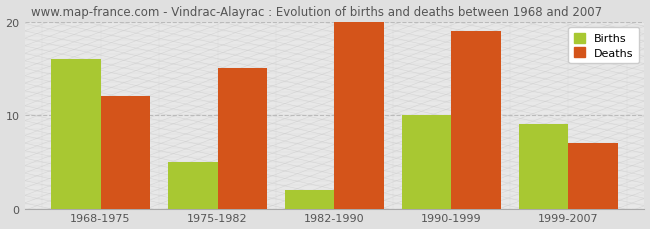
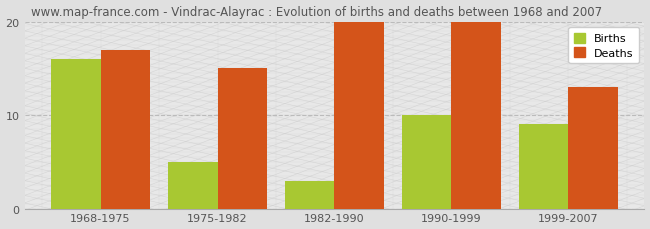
Deaths/1968-1975: 12 -> 17
Births/1982-1990: 2 -> 3
Deaths/1990-1999: 19 -> 20
Deaths/1999-2007: 7 -> 13
